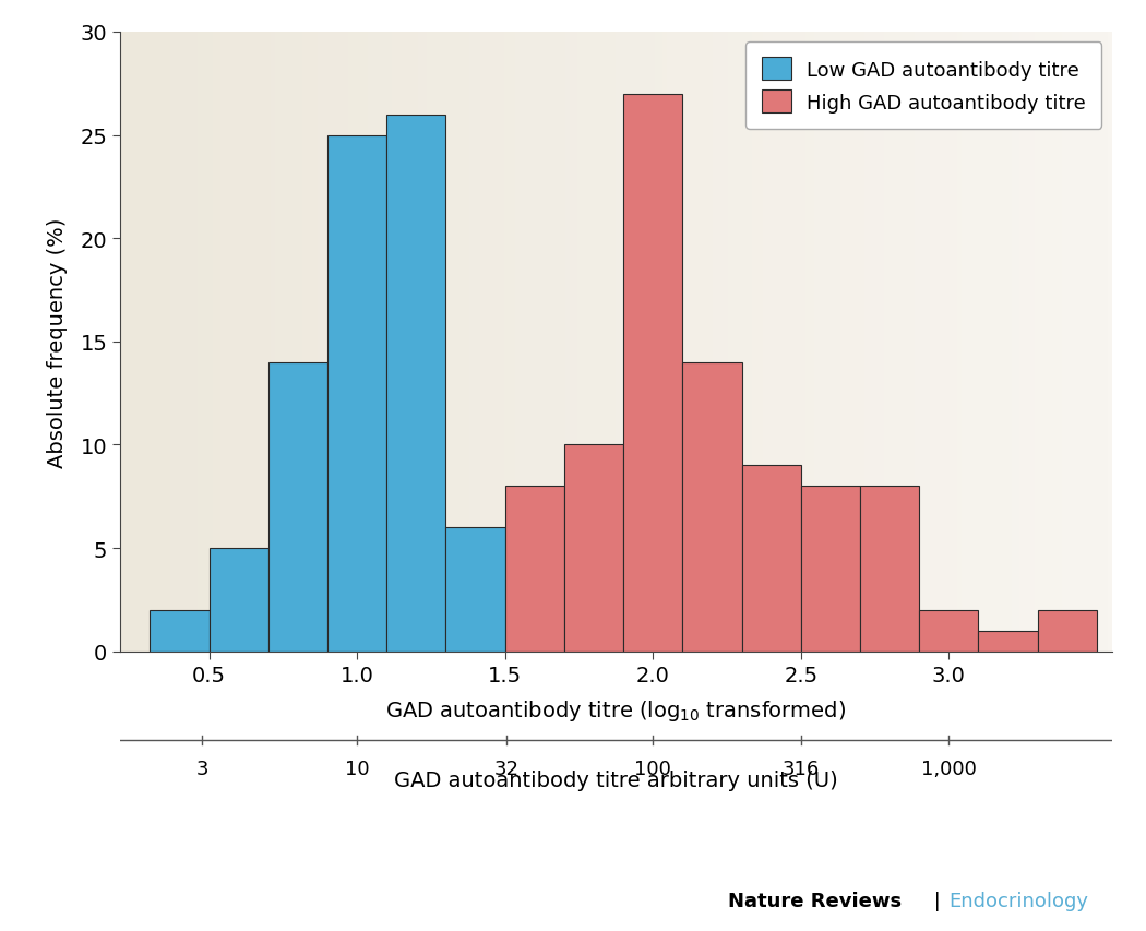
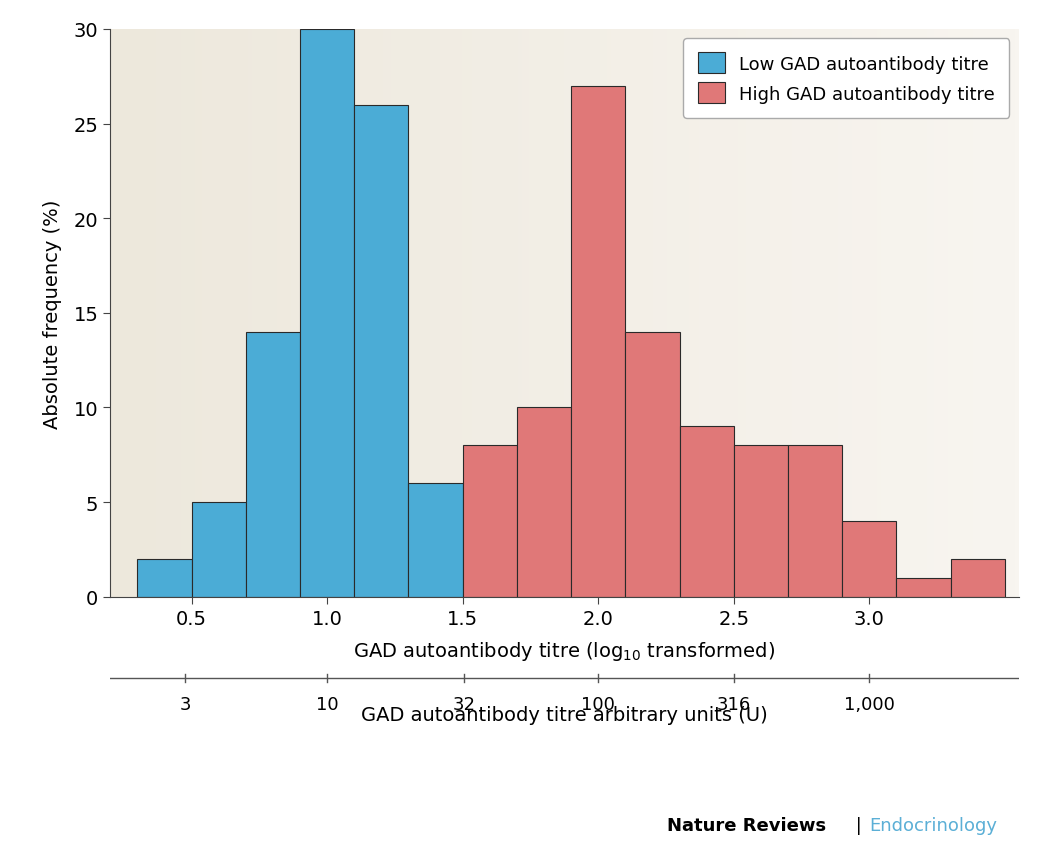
Low GAD autoantibody titre/1.0: 25 -> 30
High GAD autoantibody titre/3.0: 2 -> 4
